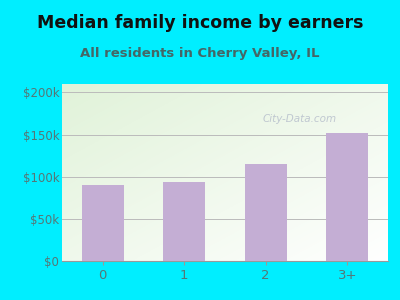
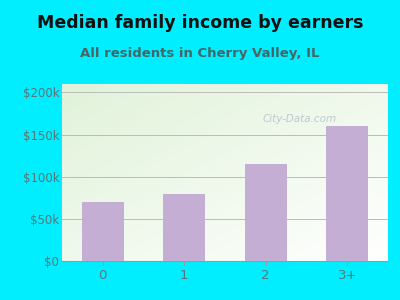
0: $90k -> $70k
1: $94k -> $80k
3+: $152k -> $160k
